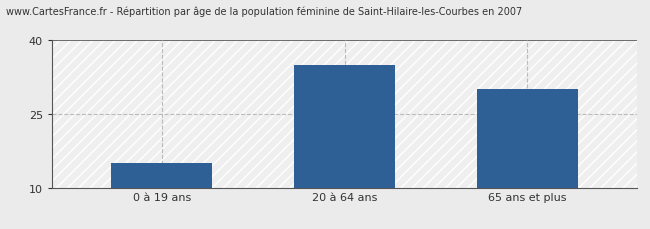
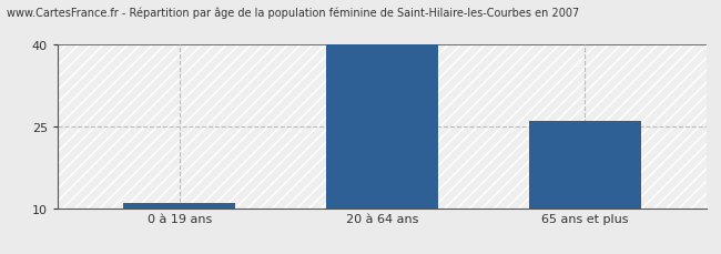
0 à 19 ans: 15 -> 11
20 à 64 ans: 35 -> 40
65 ans et plus: 30 -> 26
